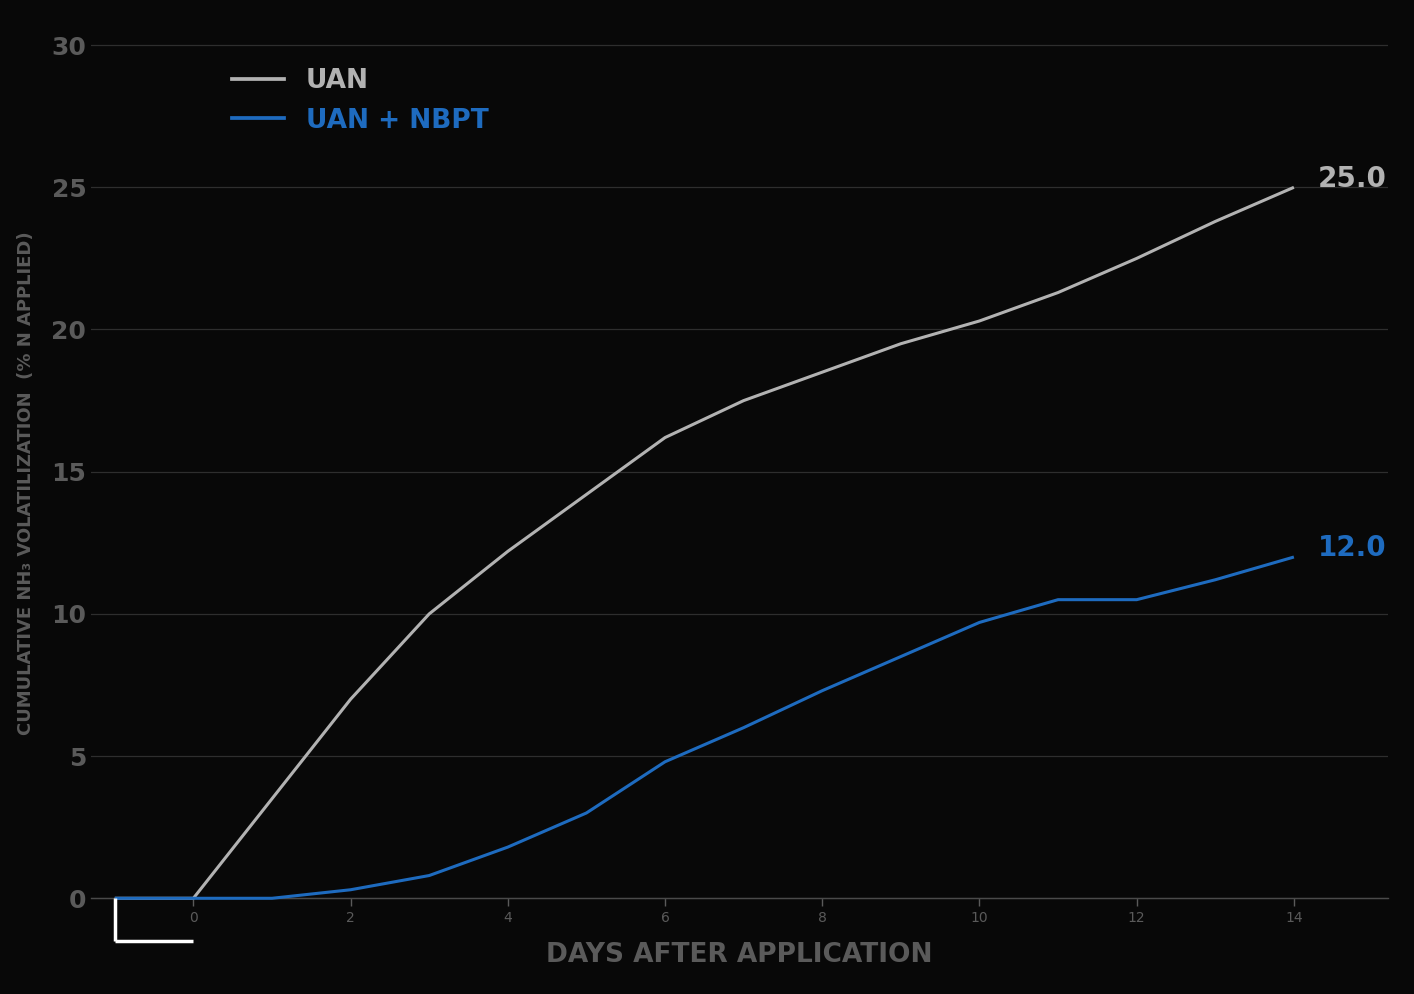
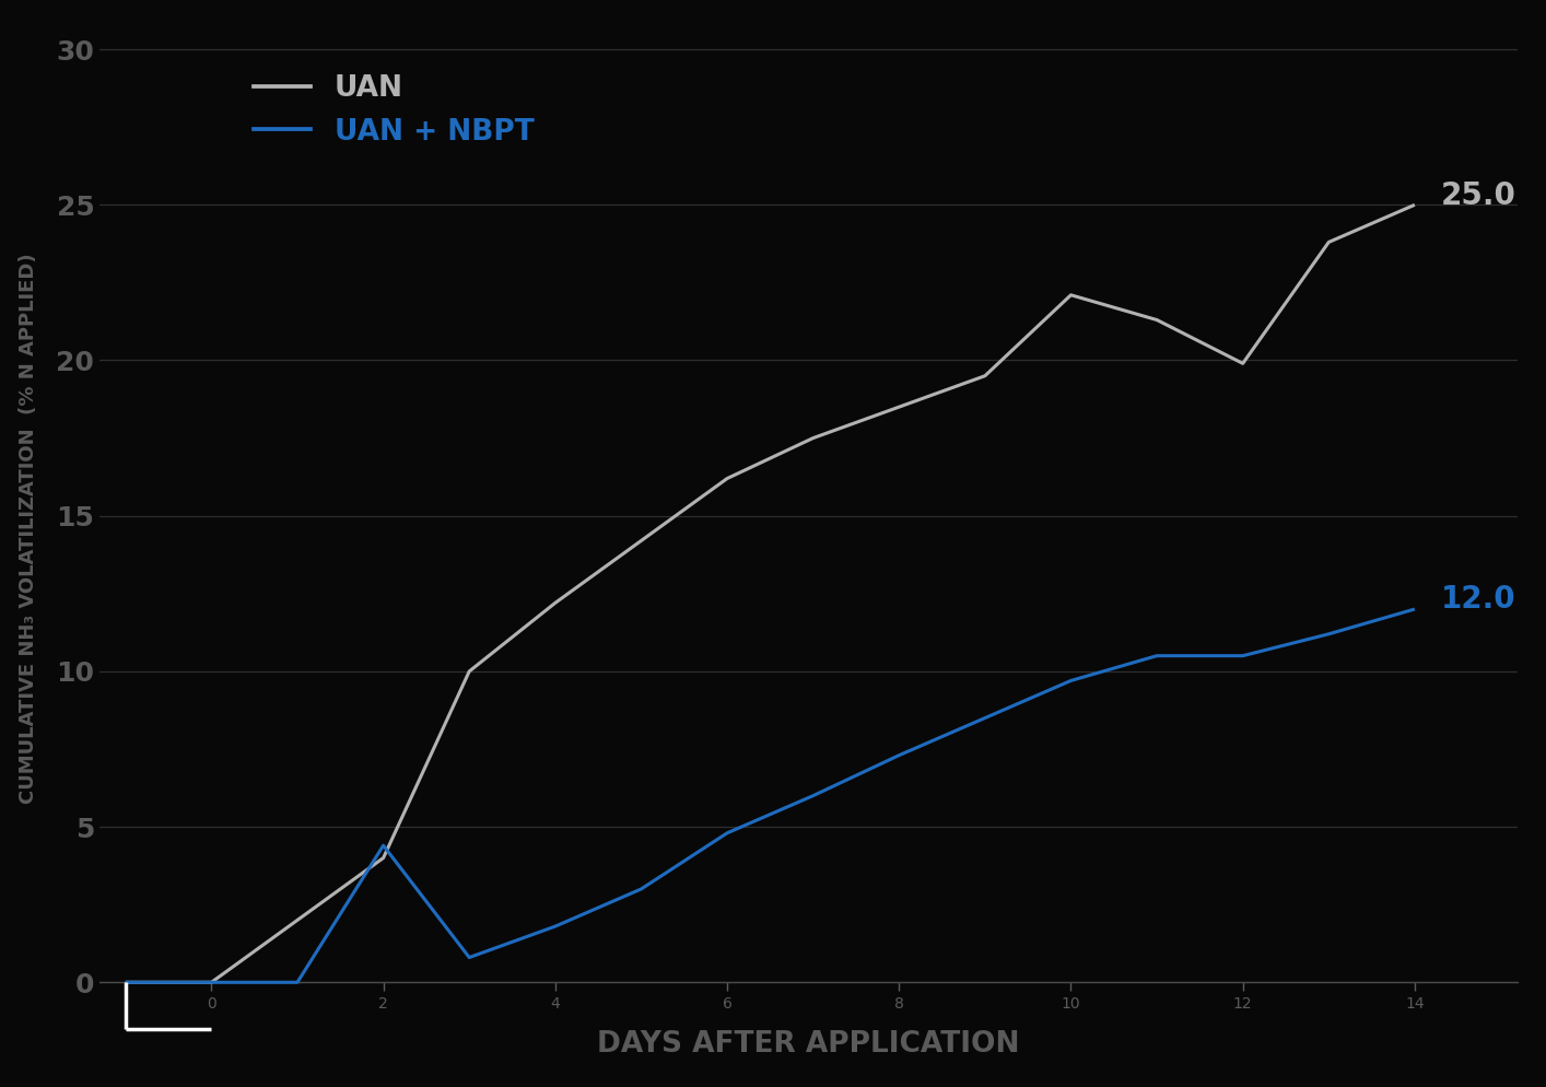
UAN/2: 7.0 -> 4.0
UAN + NBPT/2: 0.3 -> 4.4
UAN/10: 20.3 -> 22.1
UAN/12: 22.5 -> 19.9
